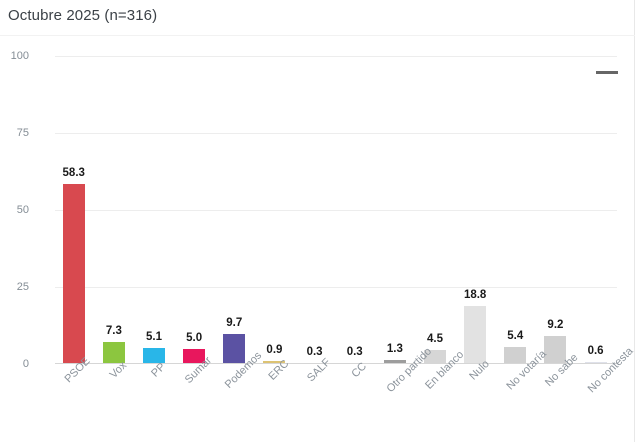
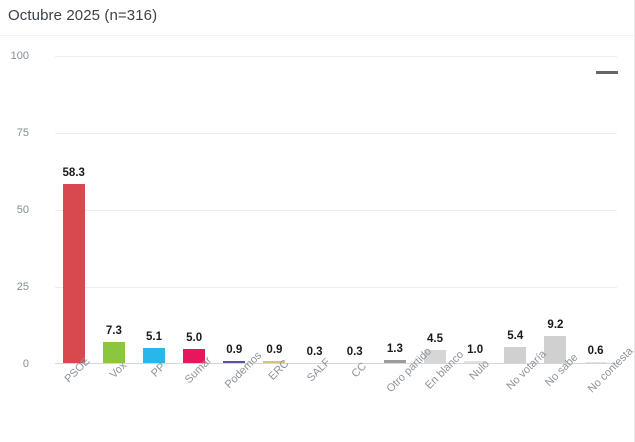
Podemos: 9.7 -> 0.9
Nulo: 18.8 -> 1.0
